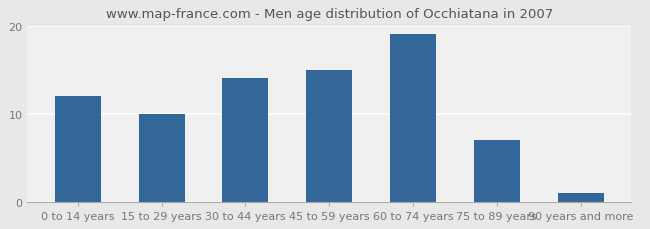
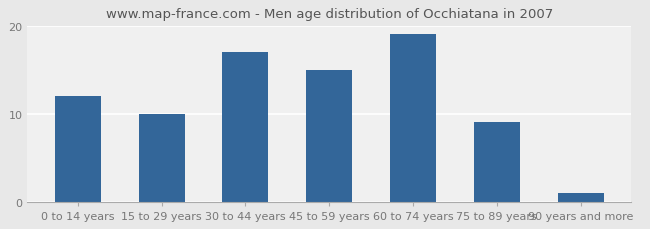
30 to 44 years: 14 -> 17
75 to 89 years: 7 -> 9
